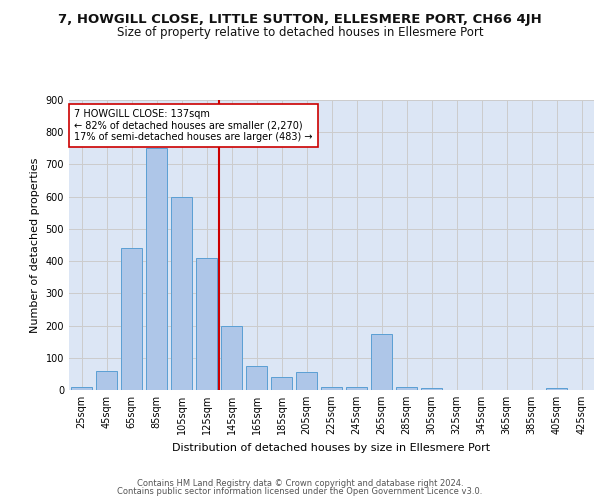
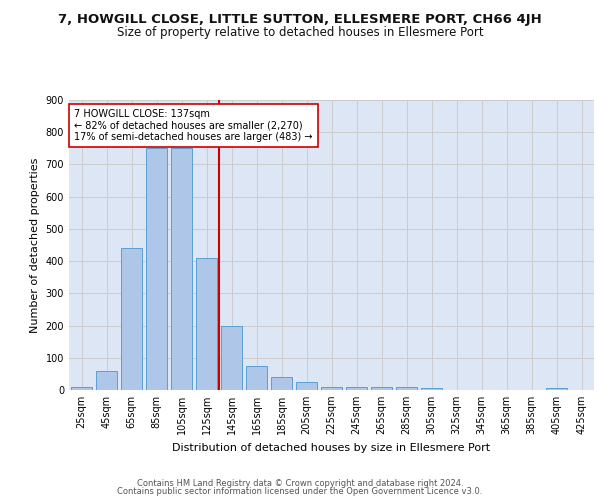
105sqm: 600 -> 750
205sqm: 55 -> 25
265sqm: 175 -> 10
